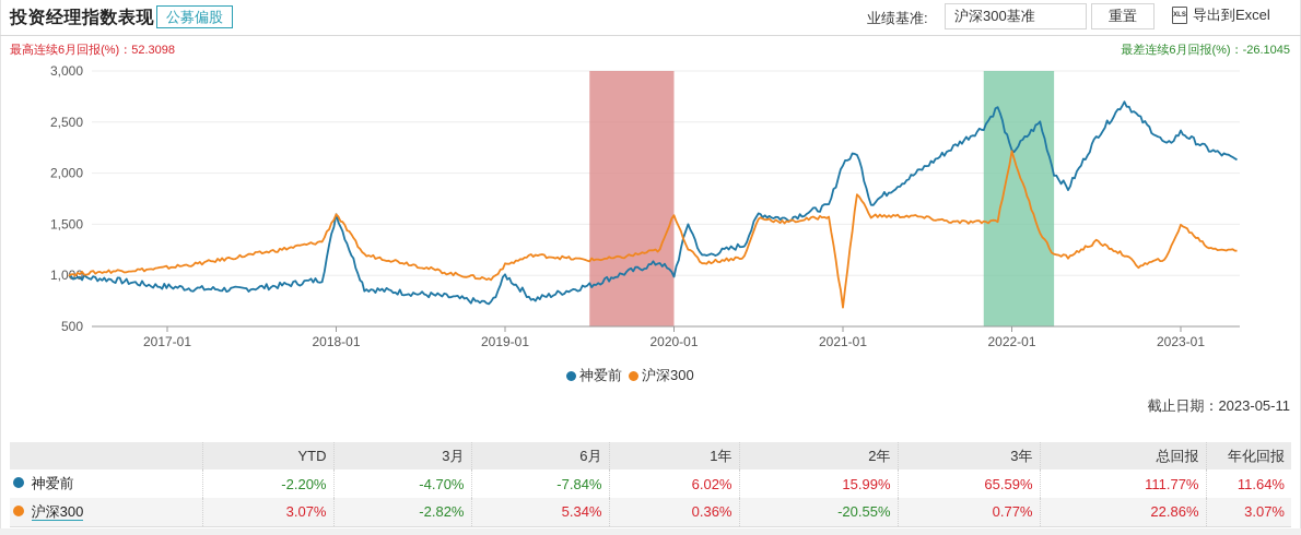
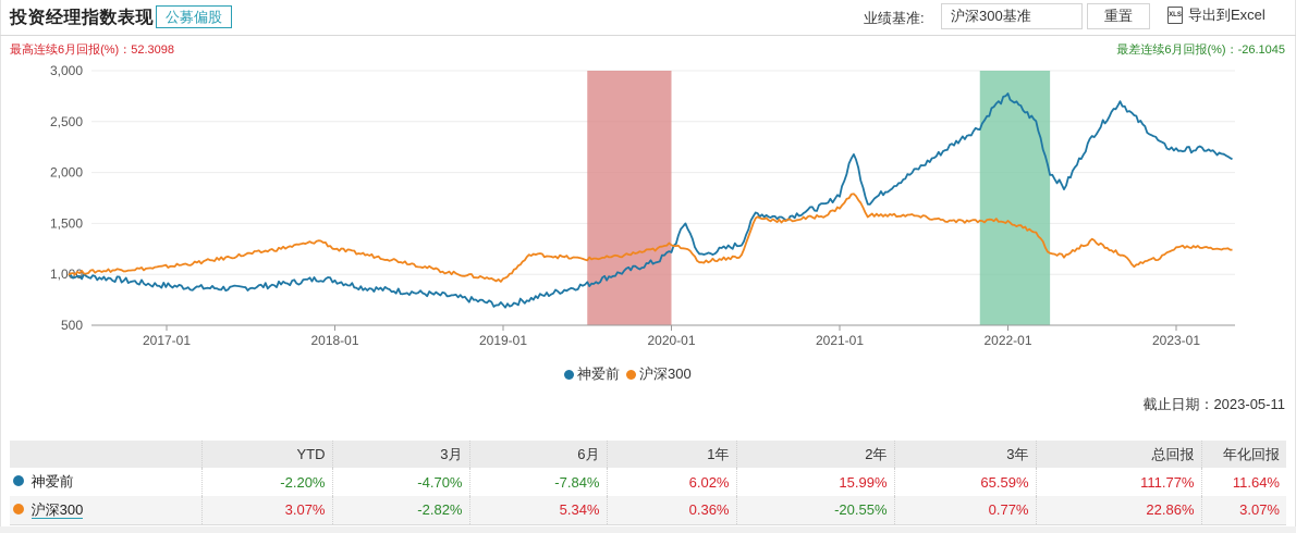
神爱前/2018-01: 1600 -> 900
沪深300/2018-01: 1600 -> 1200
神爱前/2019-01: 1000 -> 700
沪深300/2019-01: 1100 -> 900
神爱前/2020-01: 1000 -> 1200
沪深300/2020-01: 1600 -> 1300
神爱前/2021-01: 2100 -> 1800
沪深300/2021-01: 700 -> 1700
神爱前/2022-01: 2200 -> 2800
沪深300/2022-01: 2200 -> 1500
神爱前/2023-01: 2400 -> 2200
沪深300/2023-01: 1500 -> 1300
